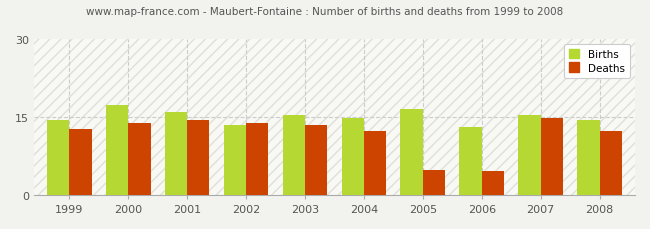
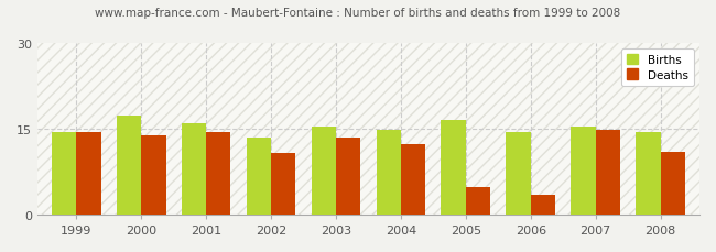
Deaths/1999: 12.6 -> 14.4
Deaths/2002: 13.8 -> 10.8
Births/2006: 13.1 -> 14.4
Deaths/2006: 4.6 -> 3.4
Deaths/2008: 12.3 -> 11.0
